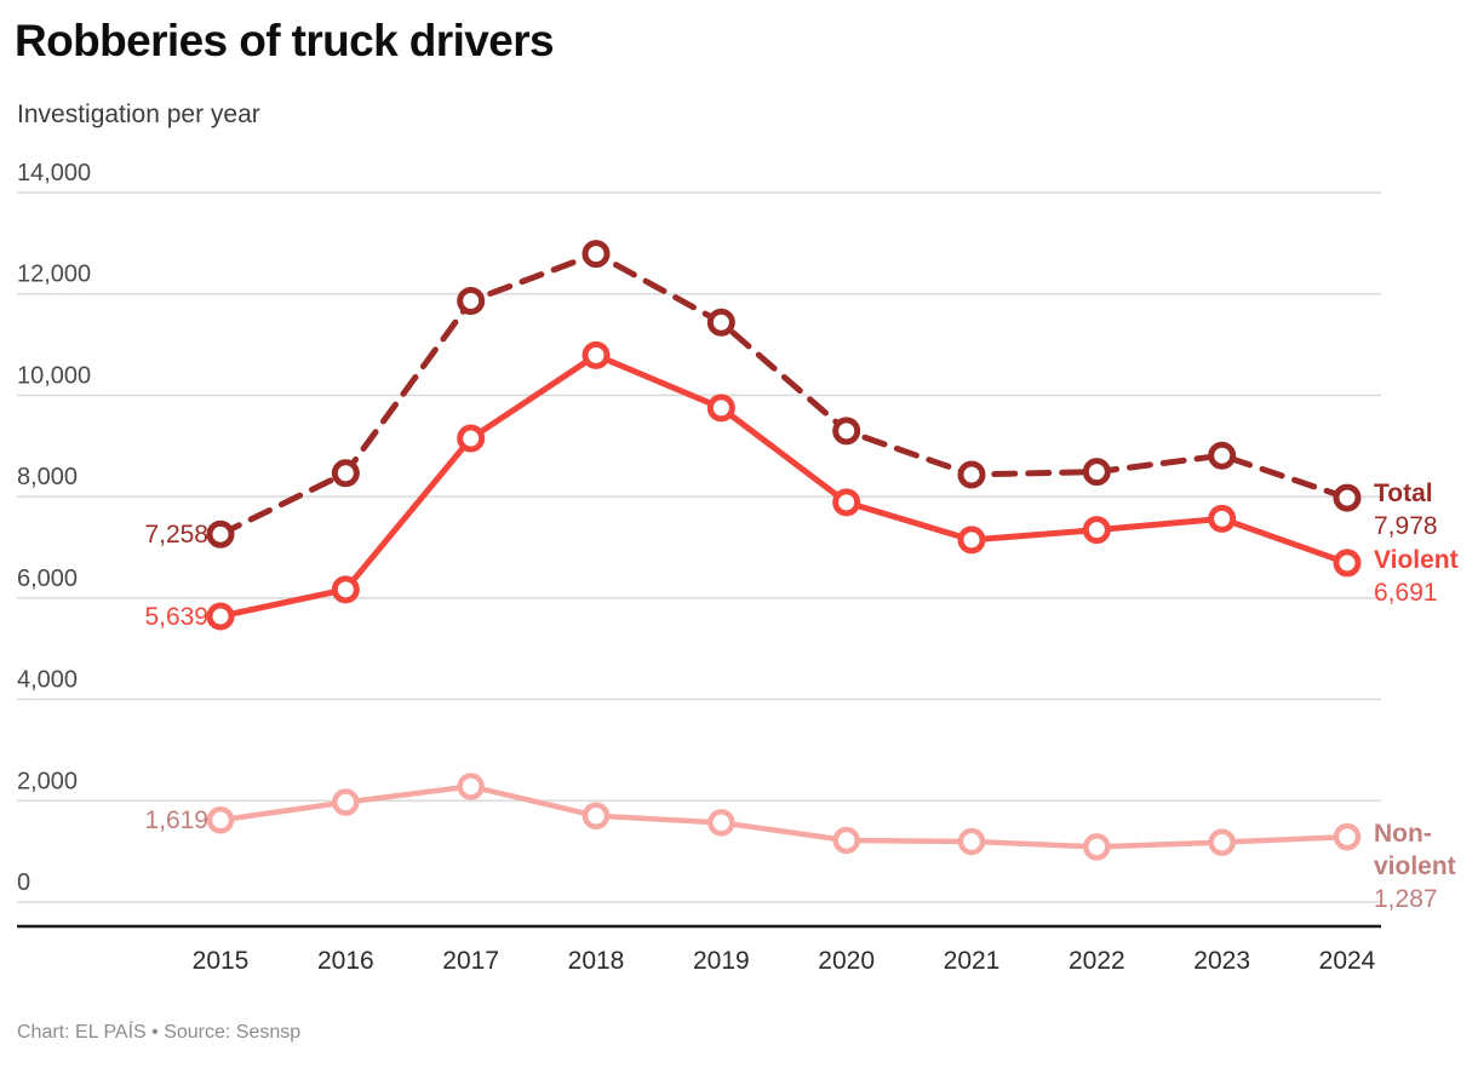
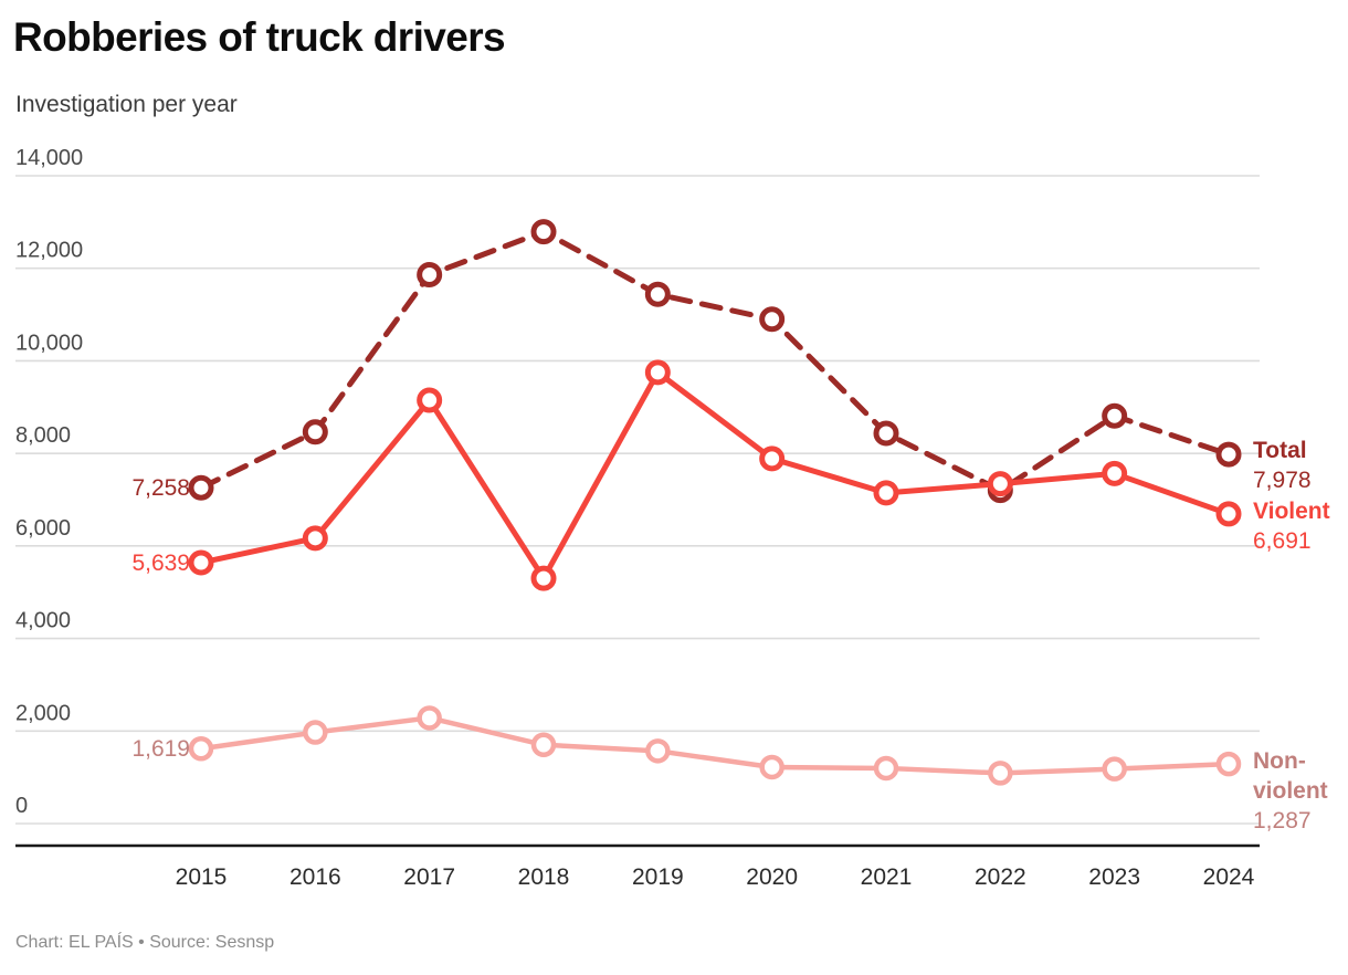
Violent/2018: 10800 -> 5300
Total/2020: 9300 -> 10900
Total/2022: 8500 -> 7200
